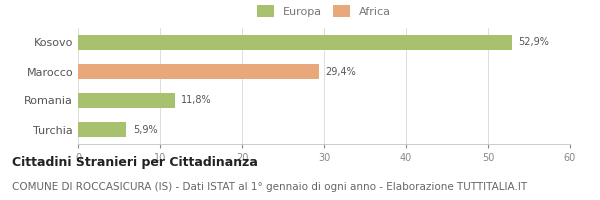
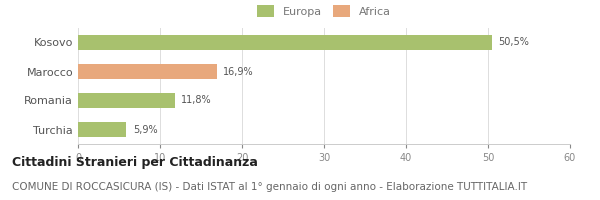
Kosovo: 52,9% -> 50,5%
Marocco: 29,4% -> 16,9%
